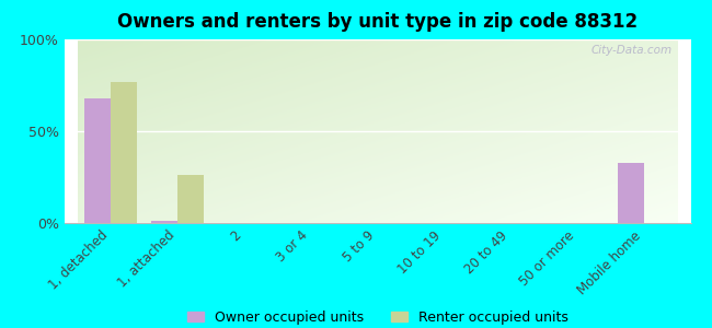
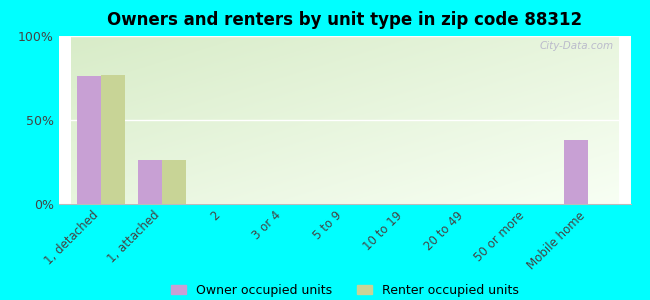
Owner occupied units/1, detached: 68% -> 76%
Owner occupied units/1, attached: 1% -> 26%
Owner occupied units/Mobile home: 33% -> 38%
